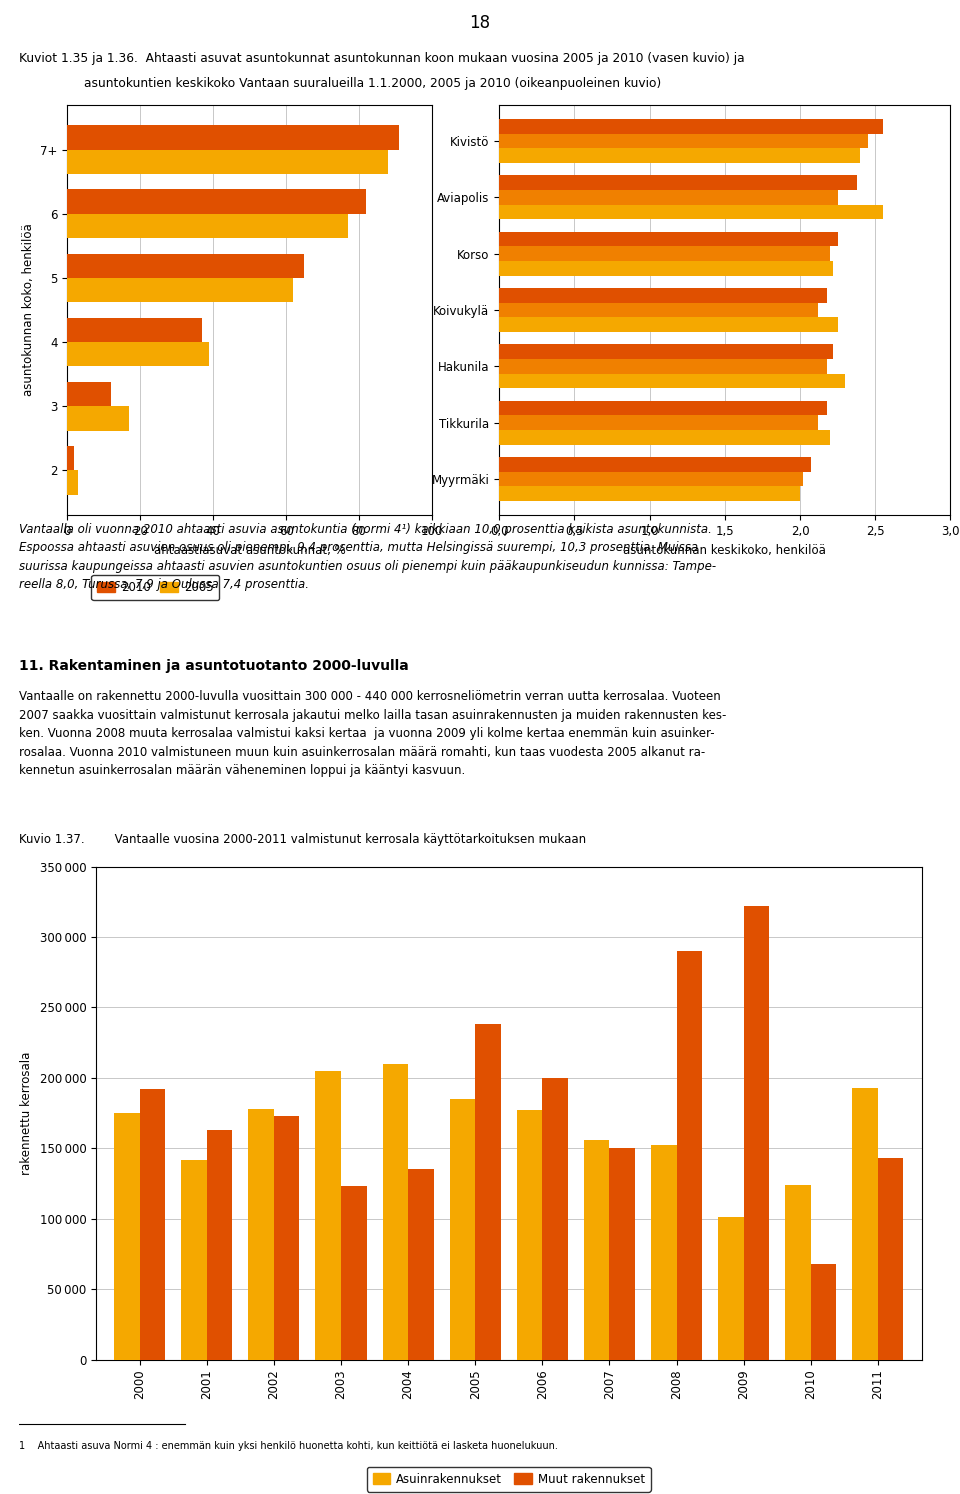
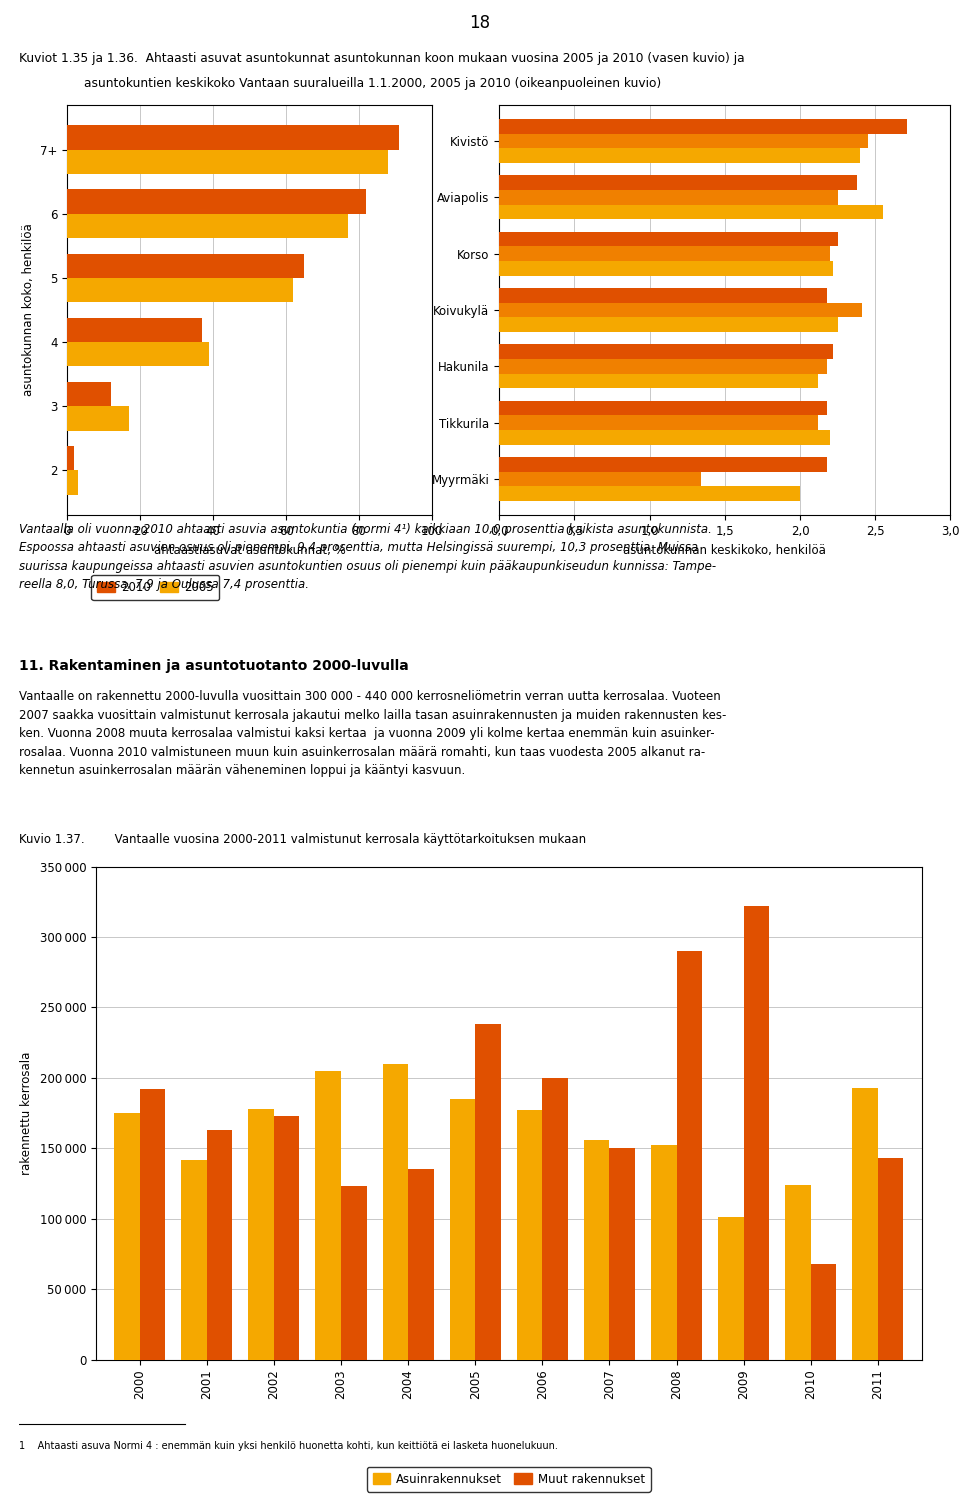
2010/Kivistö: 2,55 -> 2,71
2005/Koivukylä: 2,12 -> 2,41
2000/Hakunila: 2,30 -> 2,12
2010/Myyrmäki: 2,07 -> 2,18
2005/Myyrmäki: 2,02 -> 1,34
